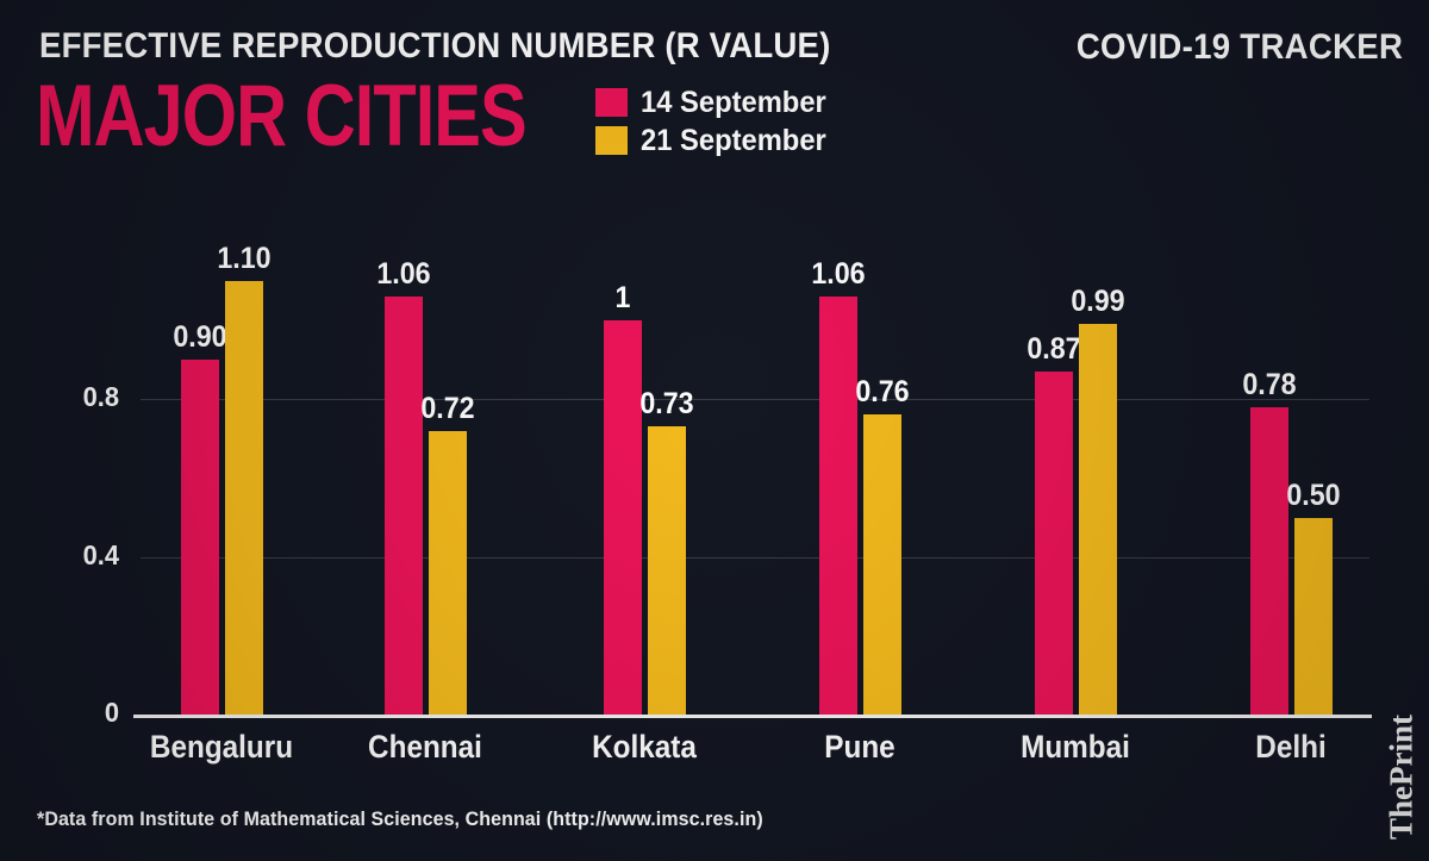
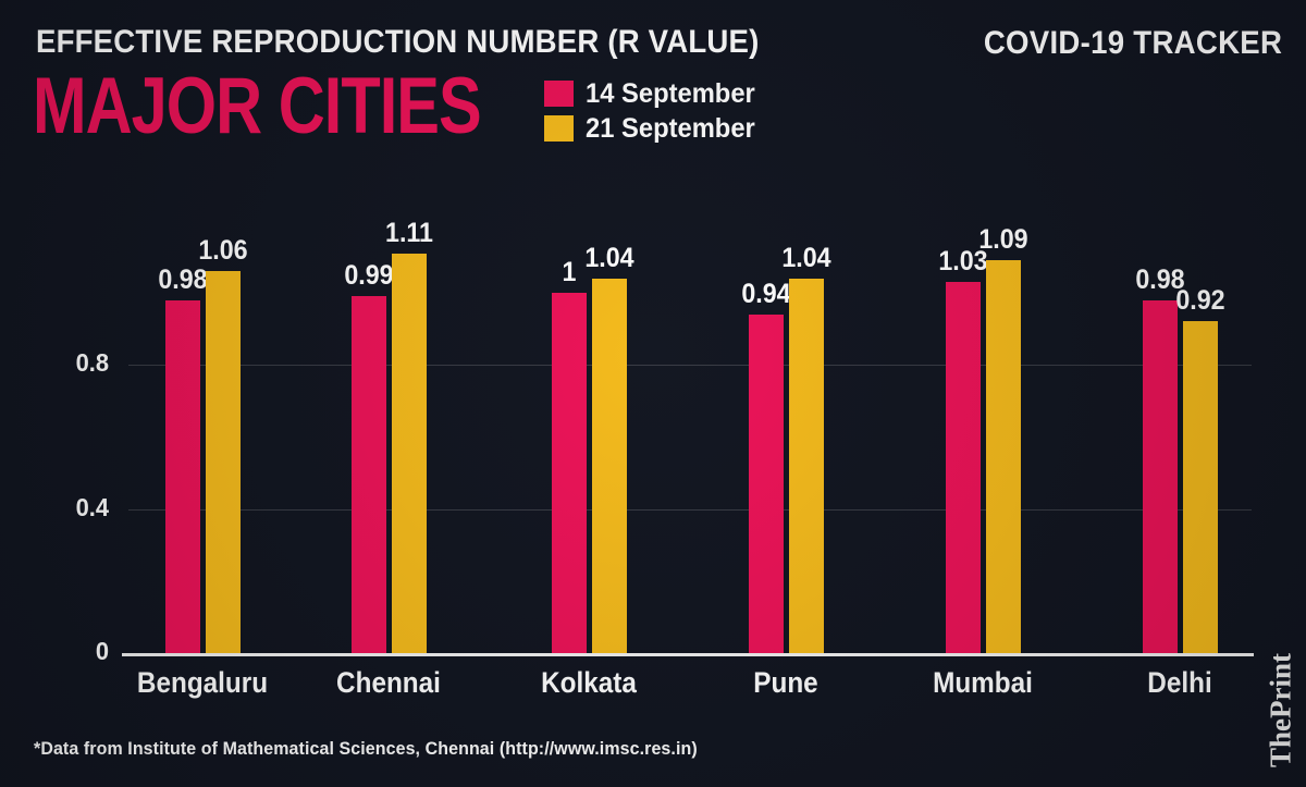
14 September/Bengaluru: 0.90 -> 0.98
21 September/Bengaluru: 1.10 -> 1.06
14 September/Chennai: 1.06 -> 0.99
21 September/Chennai: 0.72 -> 1.11
21 September/Kolkata: 0.73 -> 1.04
14 September/Pune: 1.06 -> 0.94
21 September/Pune: 0.76 -> 1.04
14 September/Mumbai: 0.87 -> 1.03
21 September/Mumbai: 0.99 -> 1.09
14 September/Delhi: 0.78 -> 0.98
21 September/Delhi: 0.50 -> 0.92
